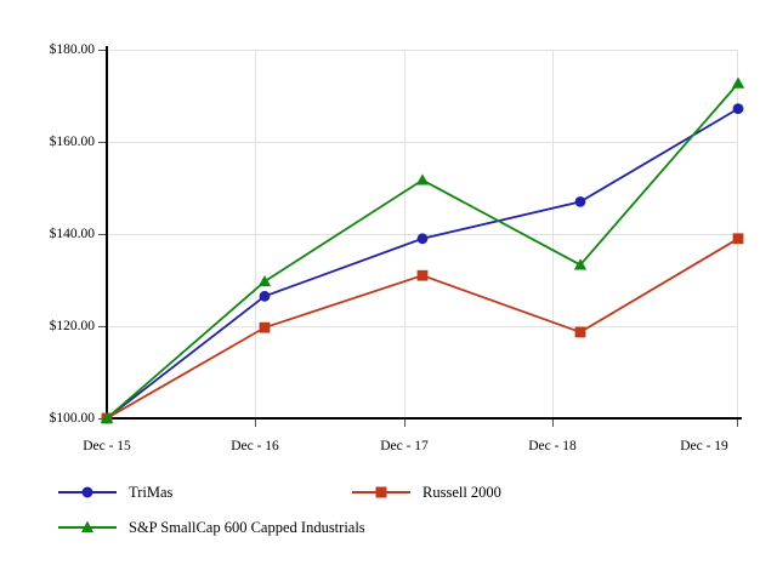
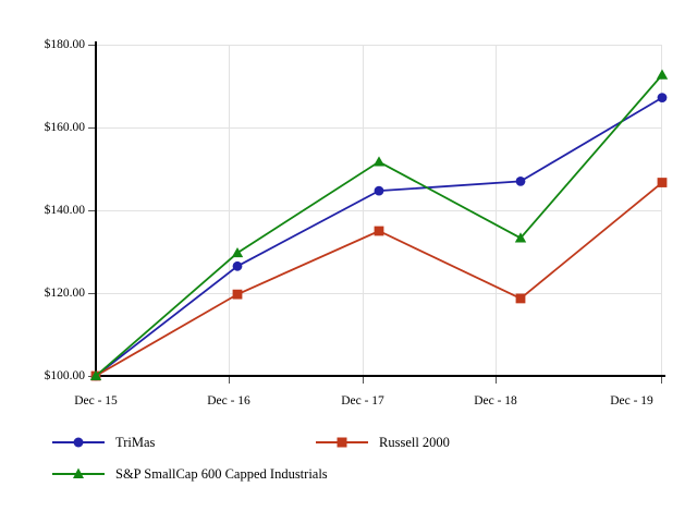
TriMas/Dec - 17: $139 -> $145
Russell 2000/Dec - 17: $131 -> $135
Russell 2000/Dec - 19: $139 -> $147
